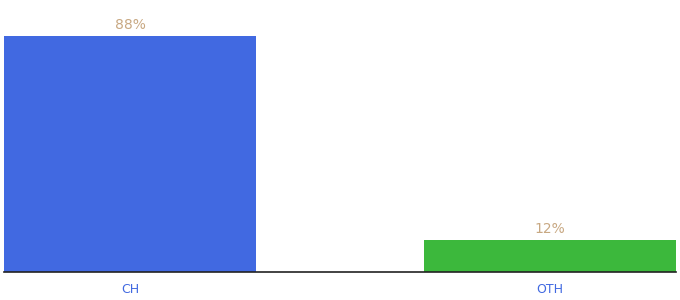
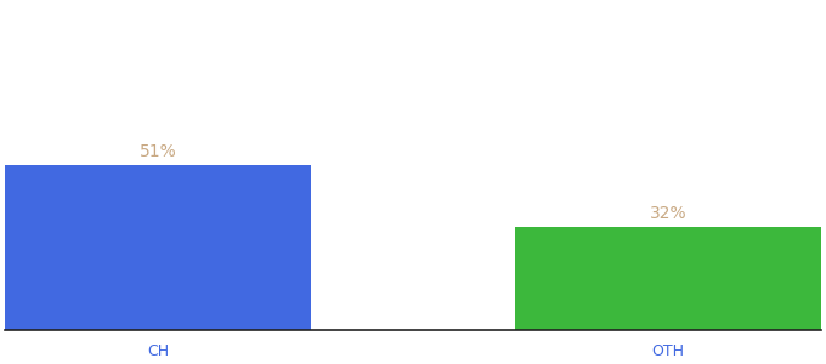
CH: 88% -> 51%
OTH: 12% -> 32%
